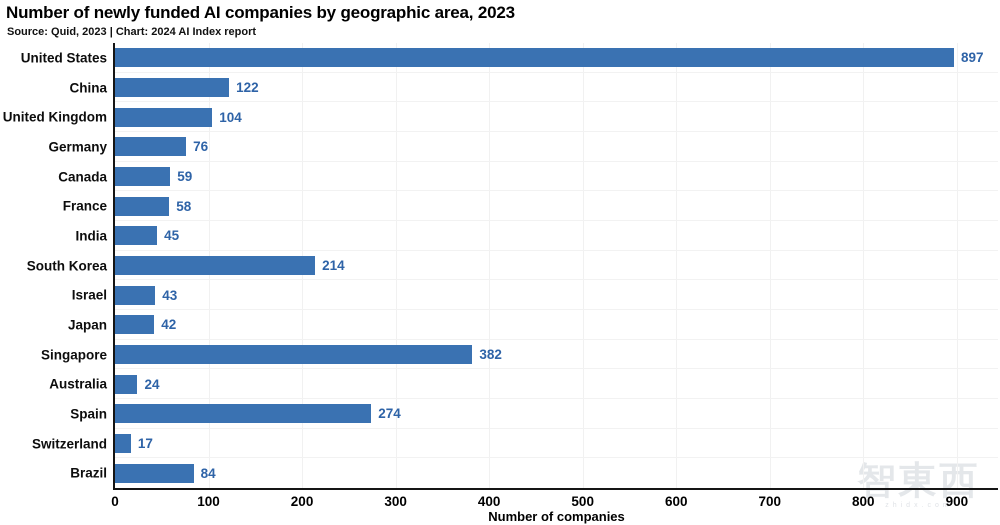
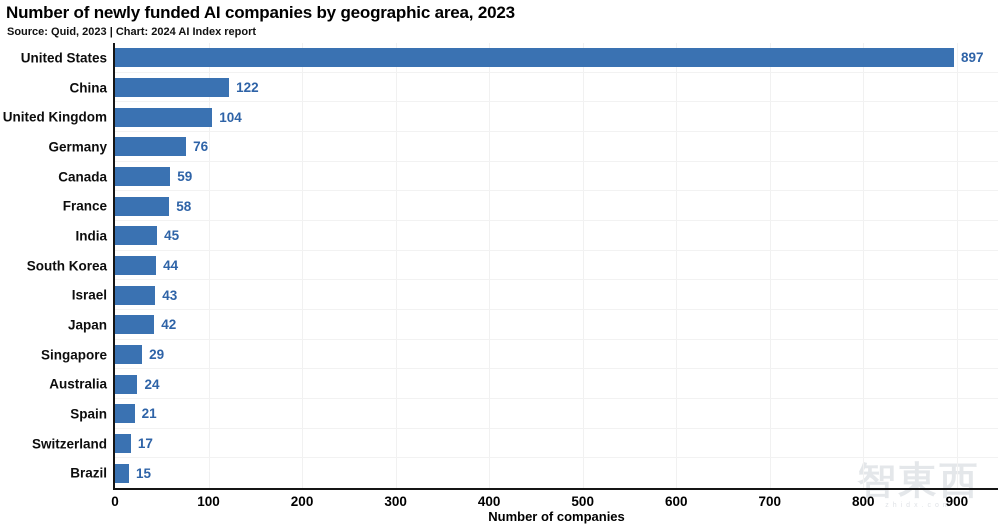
South Korea: 214 -> 44
Singapore: 382 -> 29
Spain: 274 -> 21
Brazil: 84 -> 15
